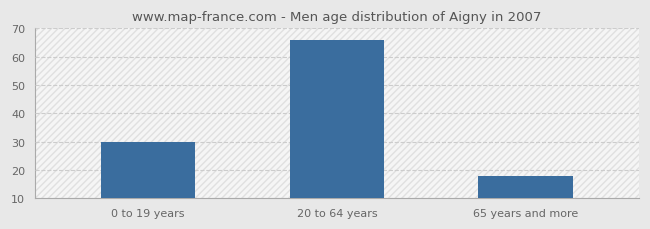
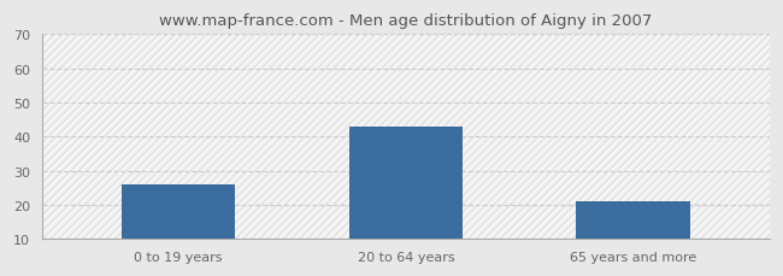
0 to 19 years: 30 -> 26
20 to 64 years: 66 -> 43
65 years and more: 18 -> 21
